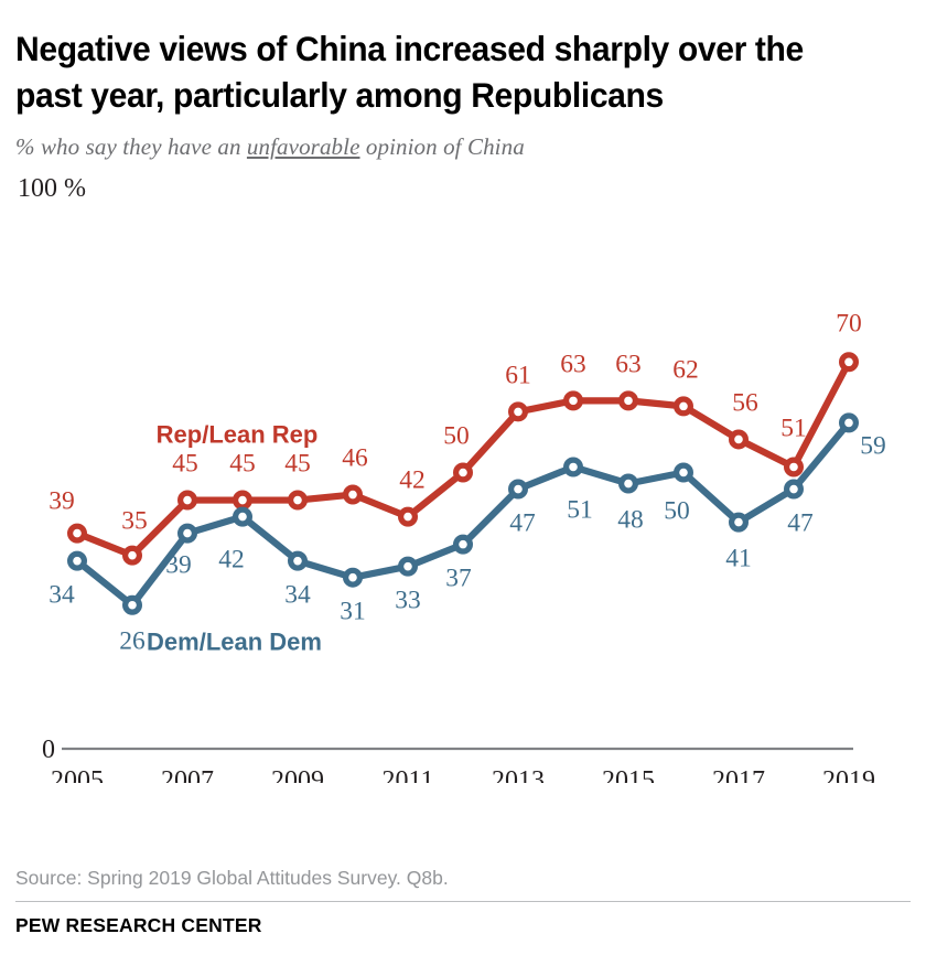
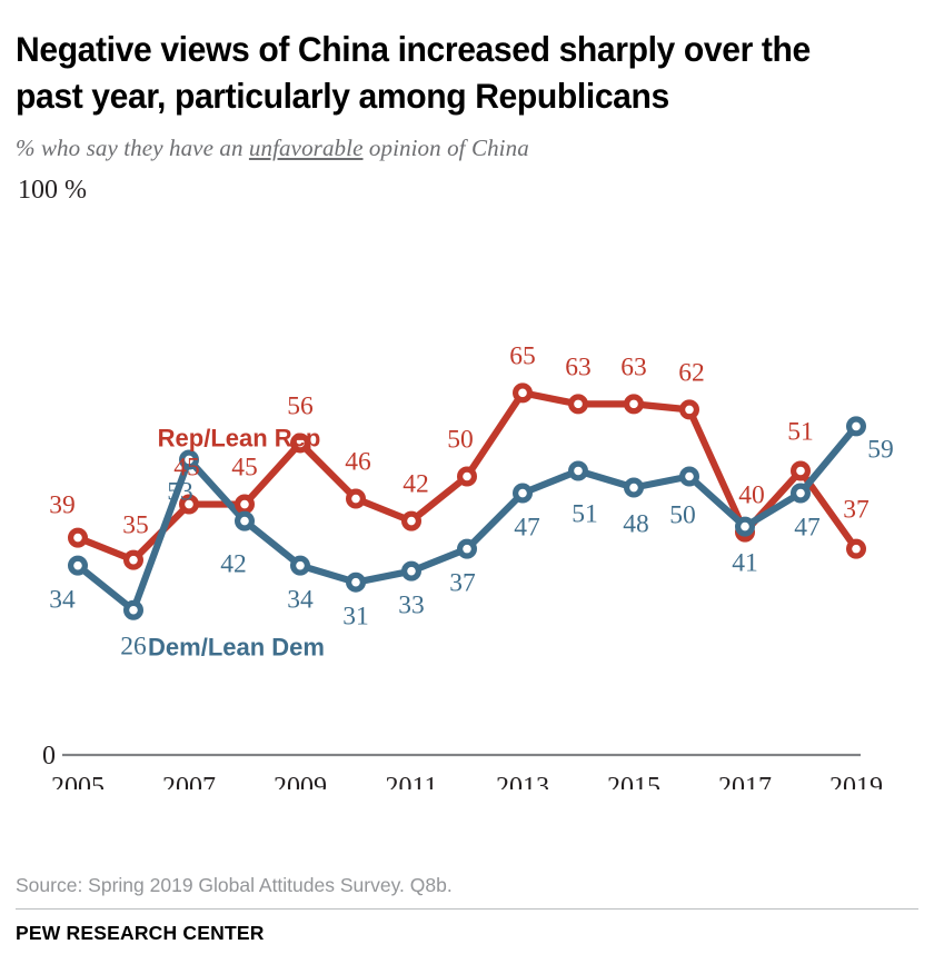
Dem/Lean Dem/2007: 39 -> 53
Rep/Lean Rep/2009: 45 -> 56
Rep/Lean Rep/2013: 61 -> 65
Rep/Lean Rep/2017: 56 -> 40
Rep/Lean Rep/2019: 70 -> 37
